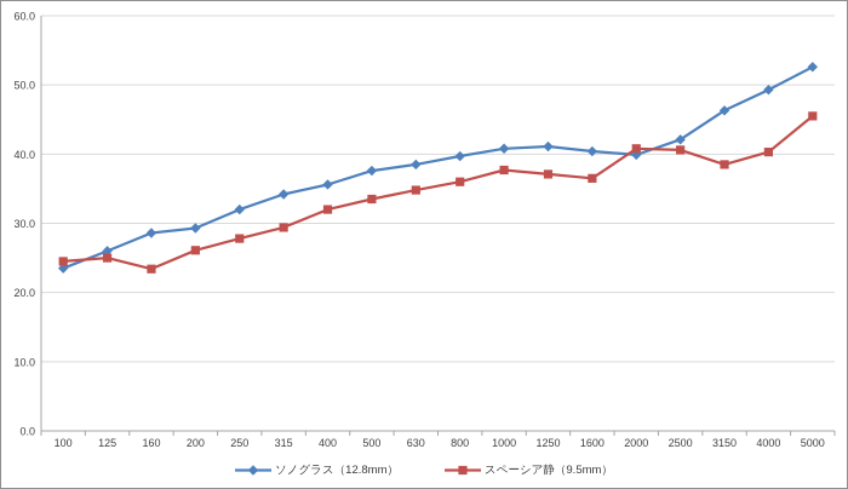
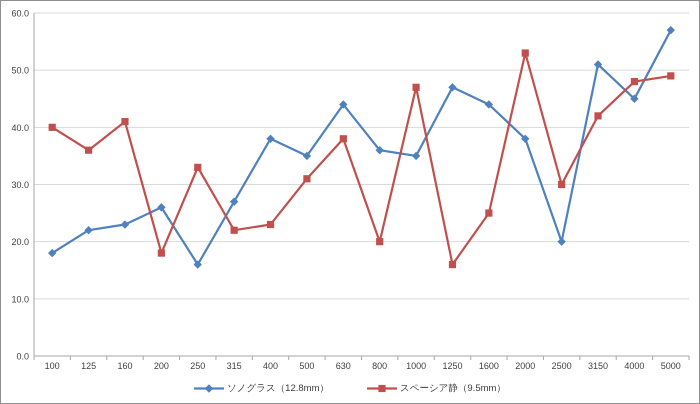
ソノグラス（12.8mm）/100: 24 -> 18
スペーシア静（9.5mm）/100: 24 -> 40
ソノグラス（12.8mm）/125: 26 -> 22
スペーシア静（9.5mm）/125: 25 -> 36
ソノグラス（12.8mm）/160: 29 -> 23
スペーシア静（9.5mm）/160: 23 -> 41
ソノグラス（12.8mm）/200: 29 -> 26
スペーシア静（9.5mm）/200: 26 -> 18
ソノグラス（12.8mm）/250: 32 -> 16
スペーシア静（9.5mm）/250: 28 -> 33
ソノグラス（12.8mm）/315: 34 -> 27
スペーシア静（9.5mm）/315: 29 -> 22
ソノグラス（12.8mm）/400: 36 -> 38
スペーシア静（9.5mm）/400: 32 -> 23
ソノグラス（12.8mm）/500: 38 -> 35
スペーシア静（9.5mm）/500: 34 -> 31
ソノグラス（12.8mm）/630: 38 -> 44
スペーシア静（9.5mm）/630: 35 -> 38
ソノグラス（12.8mm）/800: 40 -> 36
スペーシア静（9.5mm）/800: 36 -> 20
ソノグラス（12.8mm）/1000: 41 -> 35
スペーシア静（9.5mm）/1000: 38 -> 47
ソノグラス（12.8mm）/1250: 41 -> 47
スペーシア静（9.5mm）/1250: 37 -> 16
ソノグラス（12.8mm）/1600: 40 -> 44
スペーシア静（9.5mm）/1600: 36 -> 25
ソノグラス（12.8mm）/2000: 40 -> 38
スペーシア静（9.5mm）/2000: 41 -> 53
ソノグラス（12.8mm）/2500: 42 -> 20
スペーシア静（9.5mm）/2500: 41 -> 30
ソノグラス（12.8mm）/3150: 46 -> 51
スペーシア静（9.5mm）/3150: 38 -> 42
ソノグラス（12.8mm）/4000: 49 -> 45
スペーシア静（9.5mm）/4000: 40 -> 48
ソノグラス（12.8mm）/5000: 53 -> 57
スペーシア静（9.5mm）/5000: 46 -> 49
